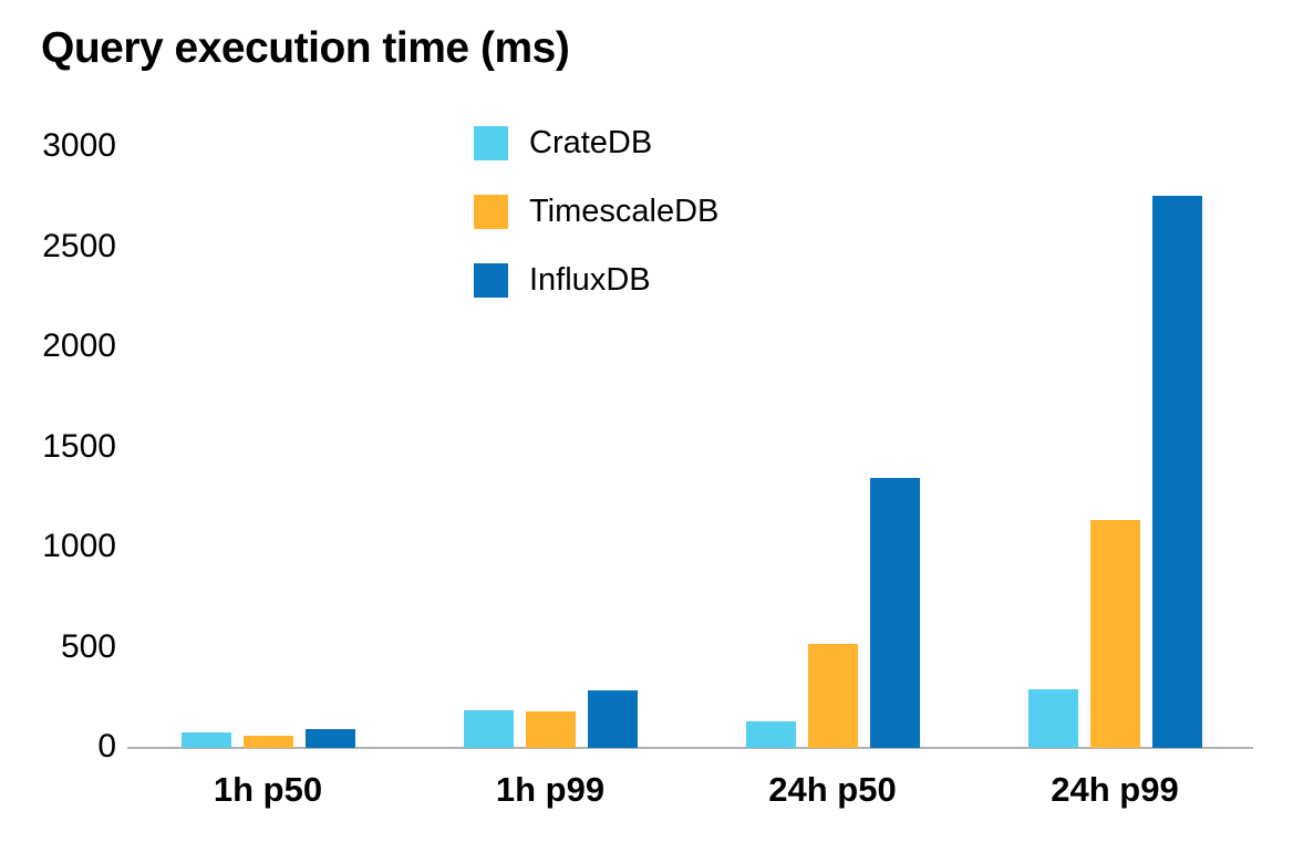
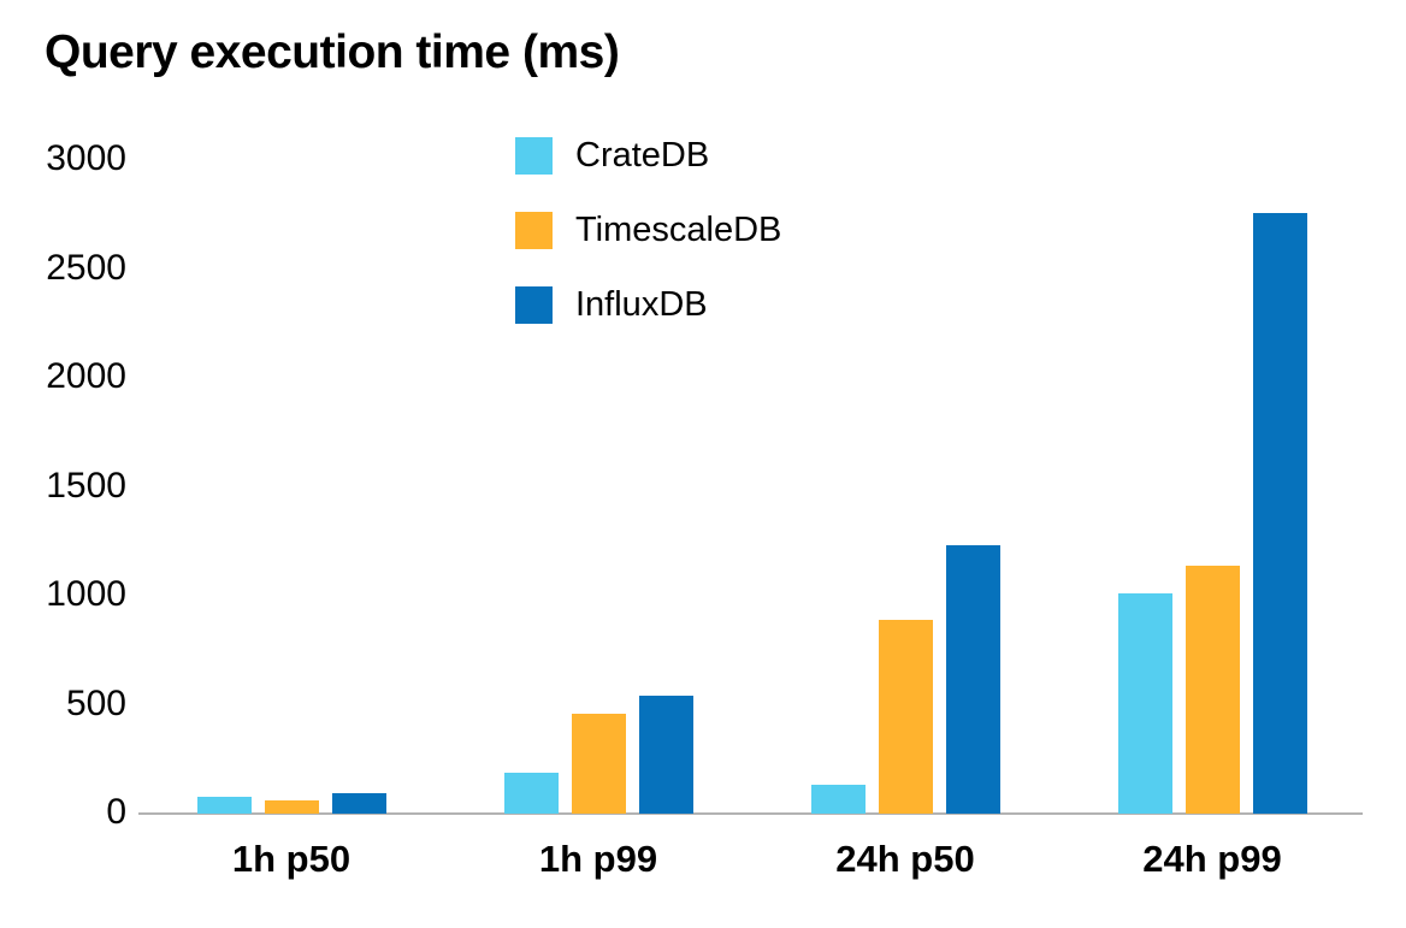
TimescaleDB/1h p99: 180 -> 460
InfluxDB/1h p99: 290 -> 540
TimescaleDB/24h p50: 520 -> 890
InfluxDB/24h p50: 1350 -> 1230
CrateDB/24h p99: 300 -> 1010
